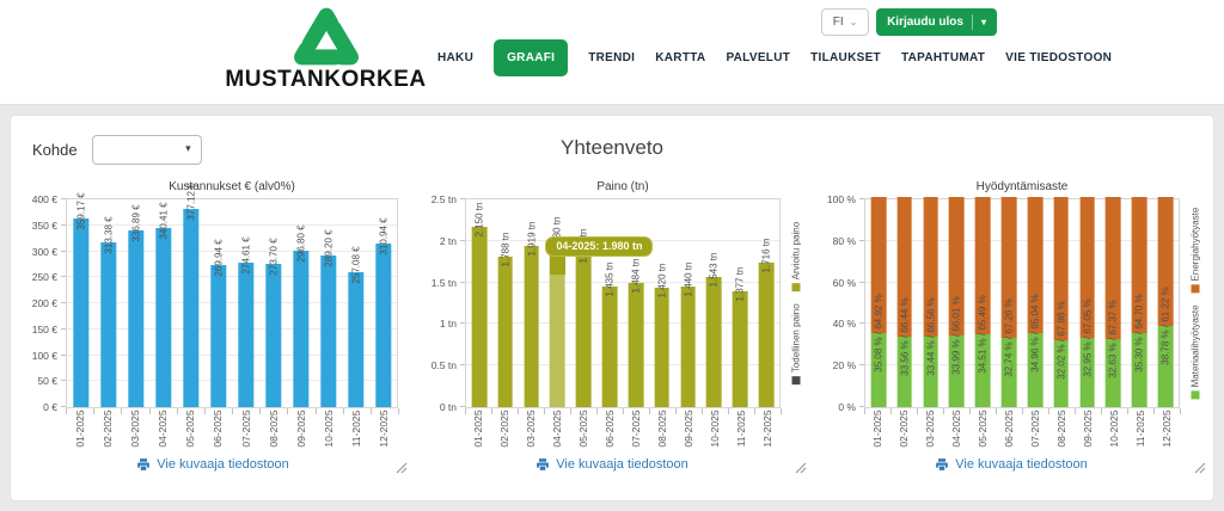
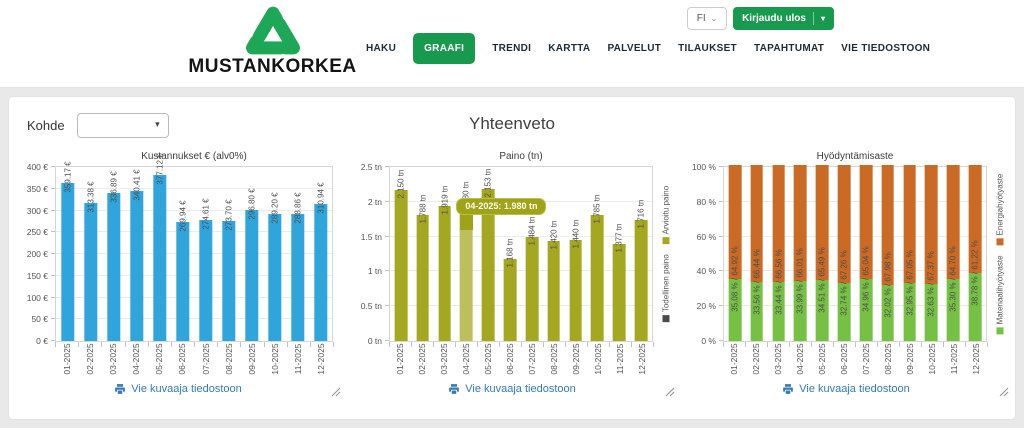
Kustannukset € (alv0%)/11-2025: 257.08 -> 288.86
Paino (tn)/05-2025: 1.837 -> 2.153
Paino (tn)/06-2025: 1.435 -> 1.168
Paino (tn)/10-2025: 1.543 -> 1.785
